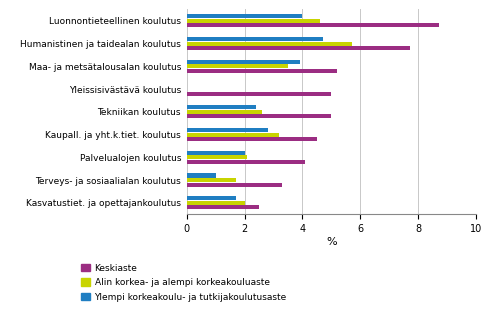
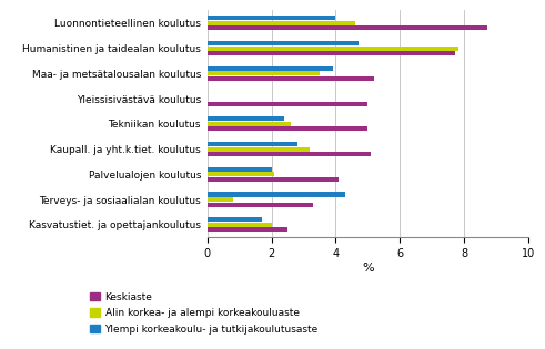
Alin korkea- ja alempi korkeakouluaste/Humanistinen ja taidealan koulutus: 5.7 -> 7.8
Keskiaste/Kaupall. ja yht.k.tiet. koulutus: 4.5 -> 5.1
Ylempi korkeakoulu- ja tutkijakoulutusaste/Terveys- ja sosiaalialan koulutus: 1.0 -> 4.3
Alin korkea- ja alempi korkeakouluaste/Terveys- ja sosiaalialan koulutus: 1.7 -> 0.8
